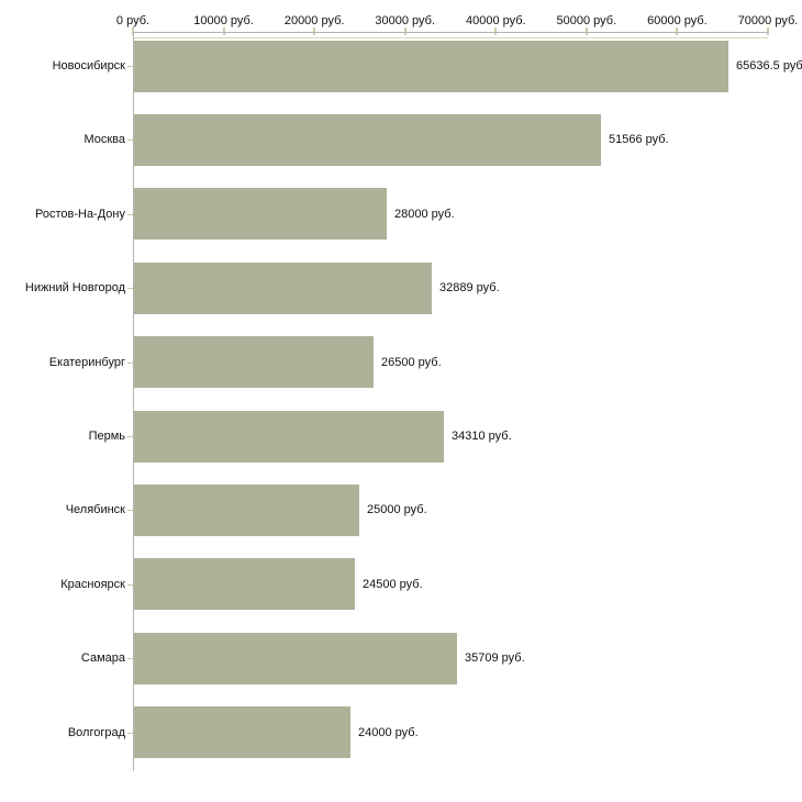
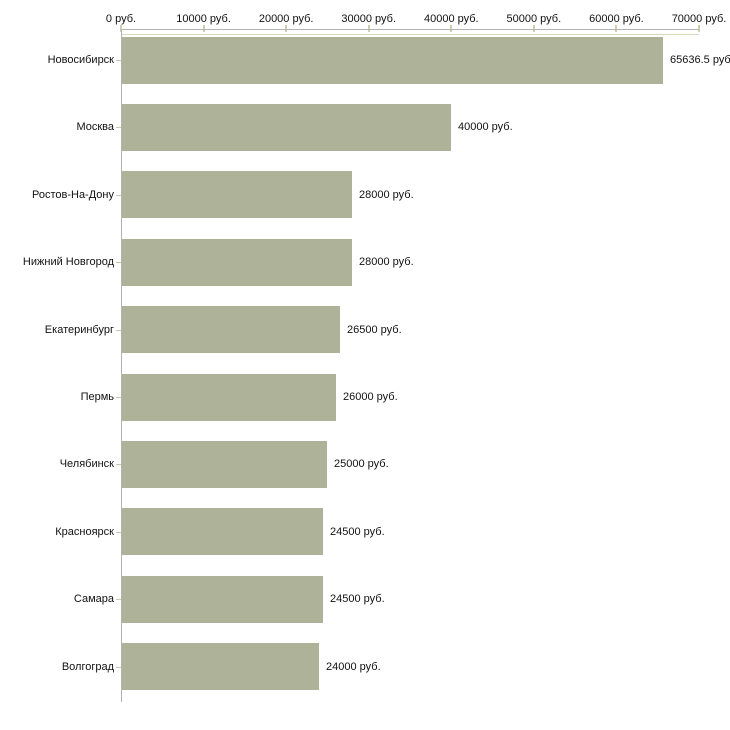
Москва: 51566 -> 40000
Нижний Новгород: 32889 -> 28000
Пермь: 34310 -> 26000
Самара: 35709 -> 24500
